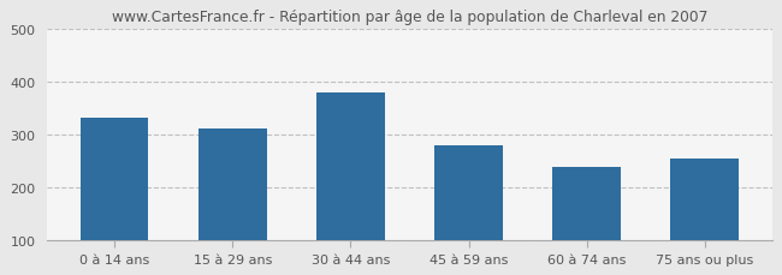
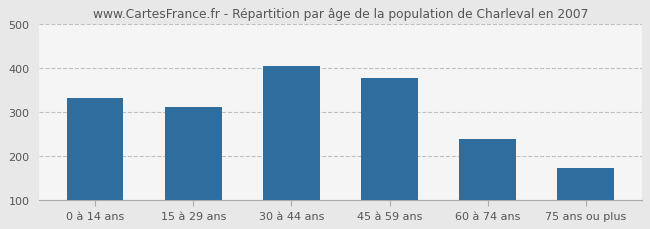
30 à 44 ans: 380 -> 406
45 à 59 ans: 280 -> 378
75 ans ou plus: 255 -> 174
